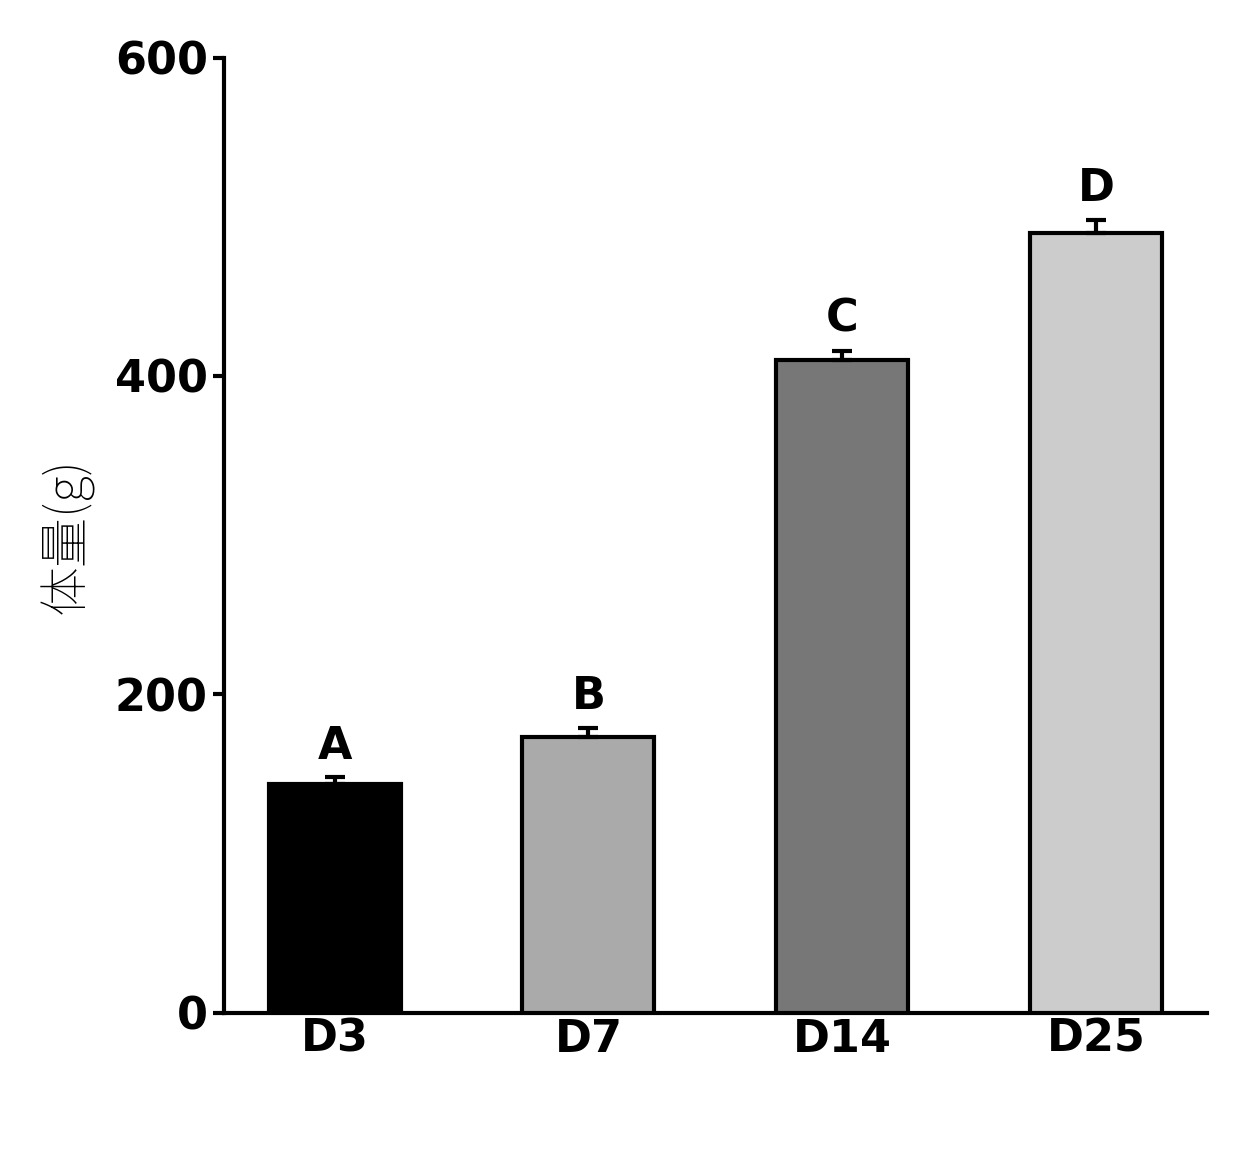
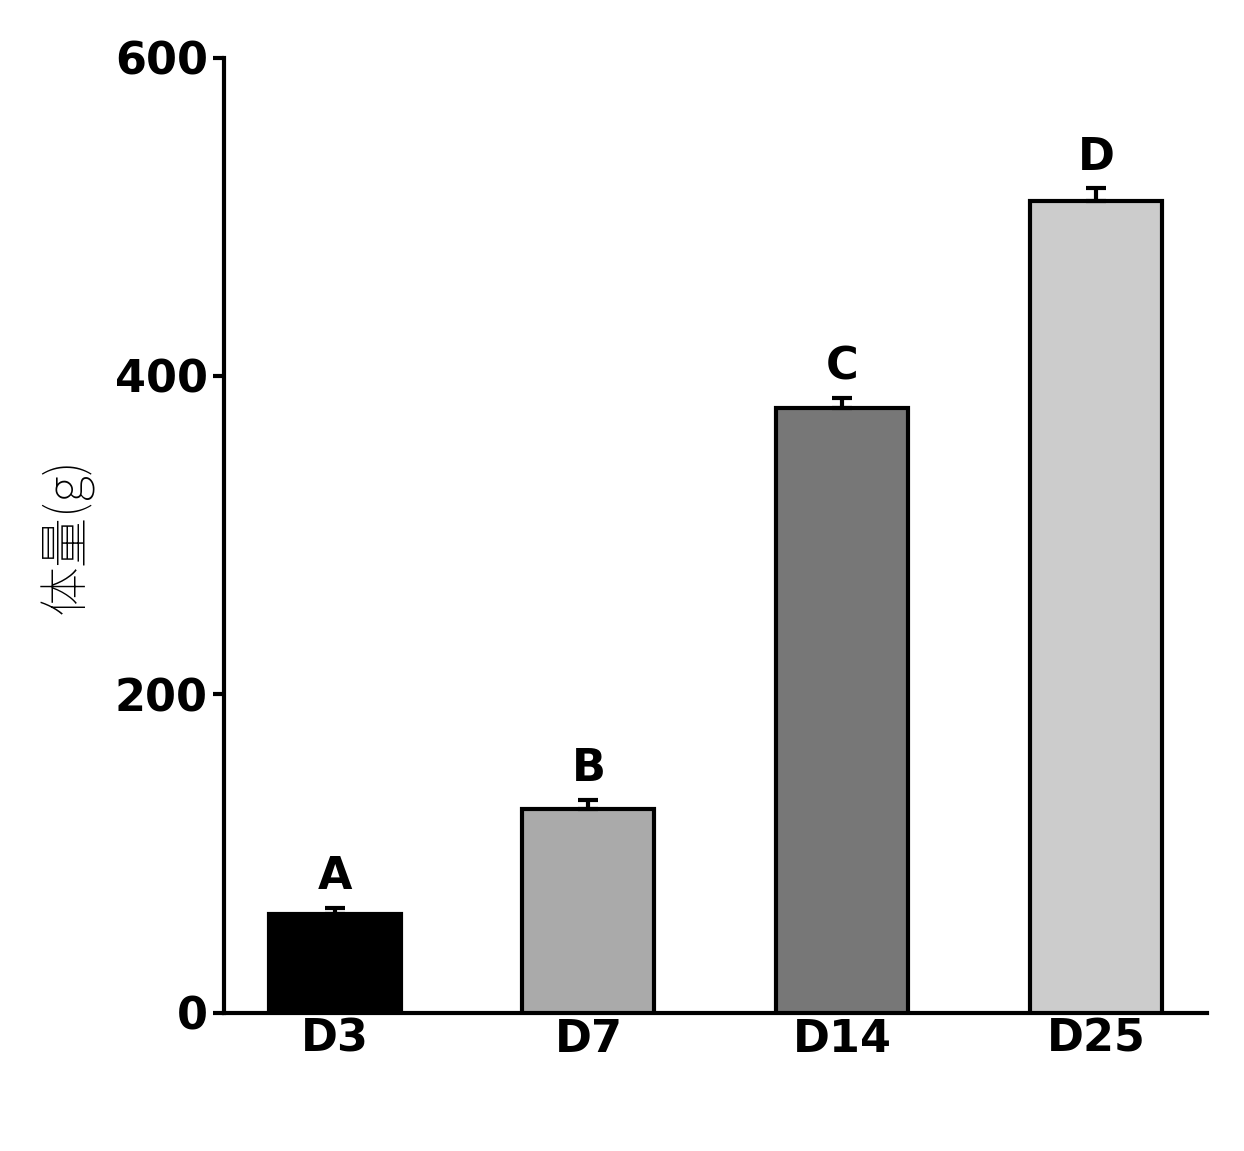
D3: 144 -> 62
D7: 173 -> 128
D14: 410 -> 380
D25: 490 -> 510
